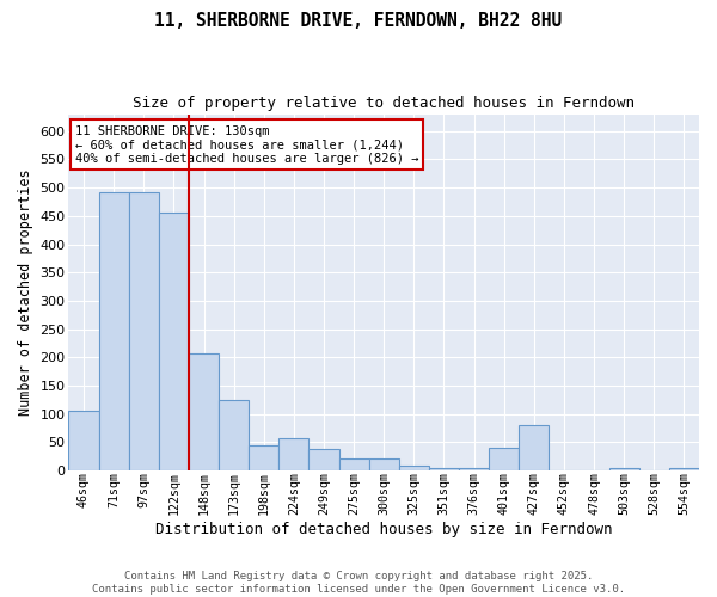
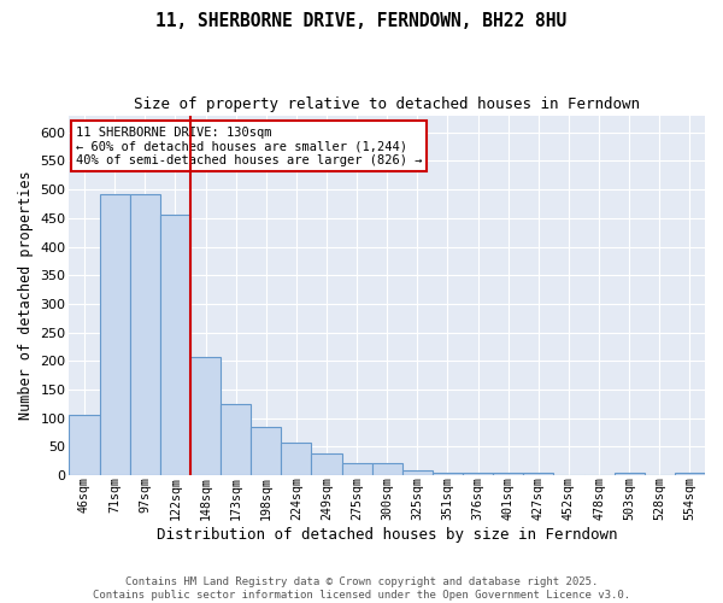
198sqm: 45 -> 84
401sqm: 40 -> 5
427sqm: 80 -> 5
